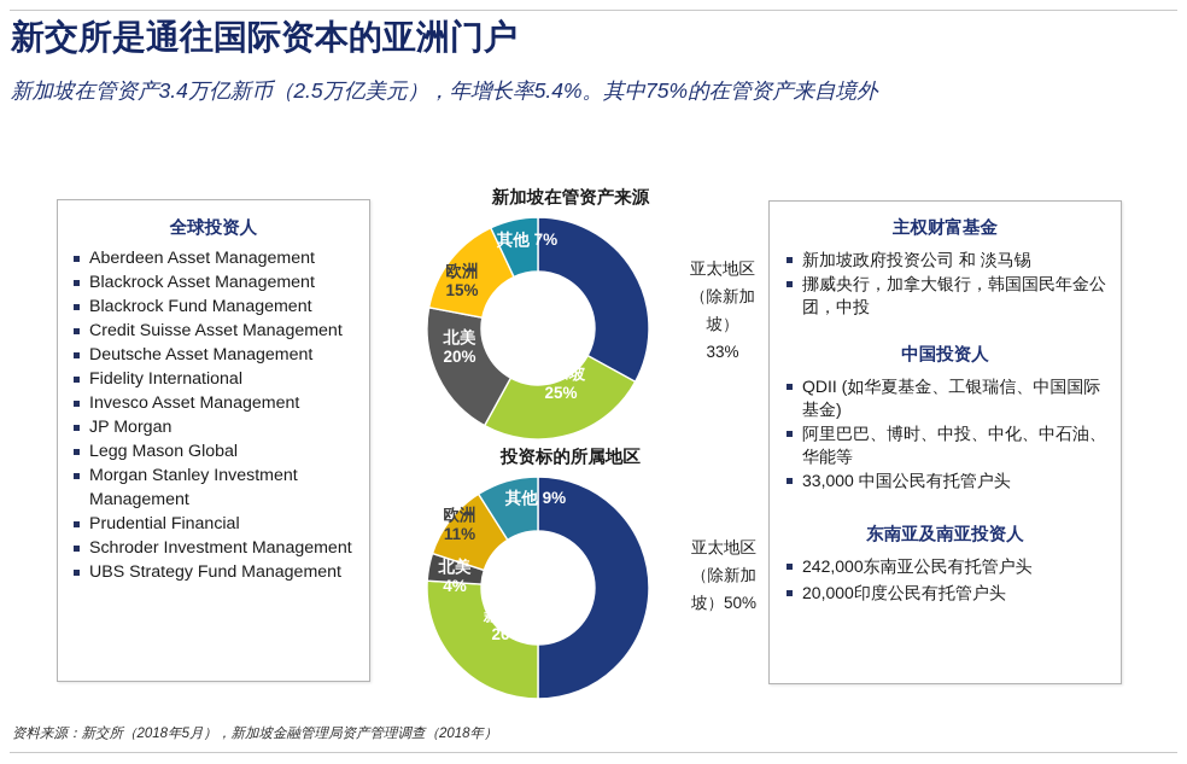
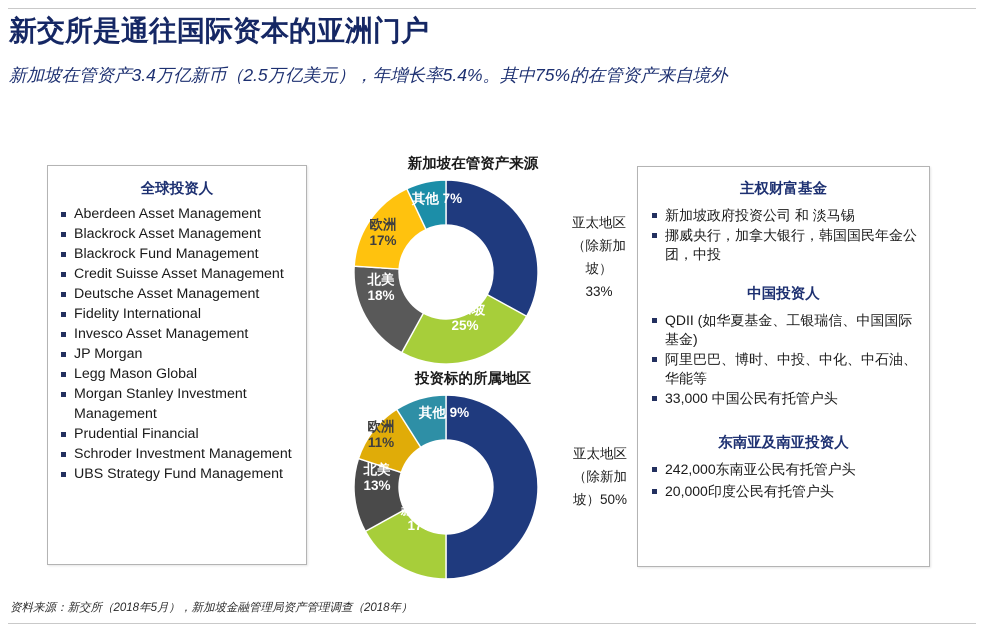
新加坡在管资产来源/北美: 20% -> 18%
新加坡在管资产来源/欧洲: 15% -> 17%
投资标的所属地区/新加坡: 26% -> 17%
投资标的所属地区/北美: 4% -> 13%
